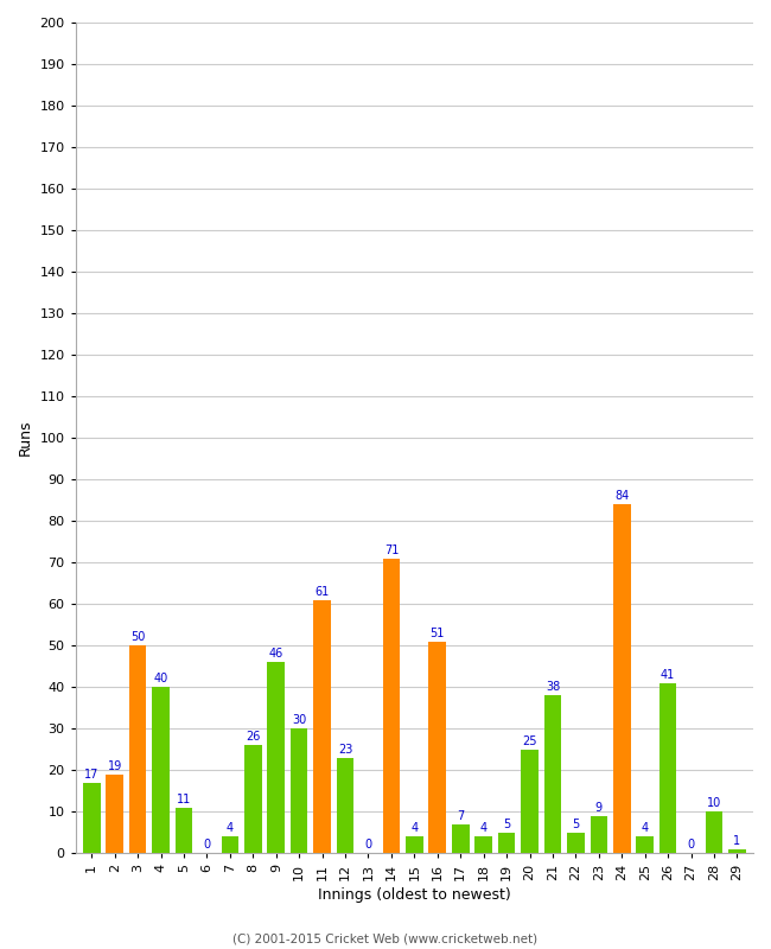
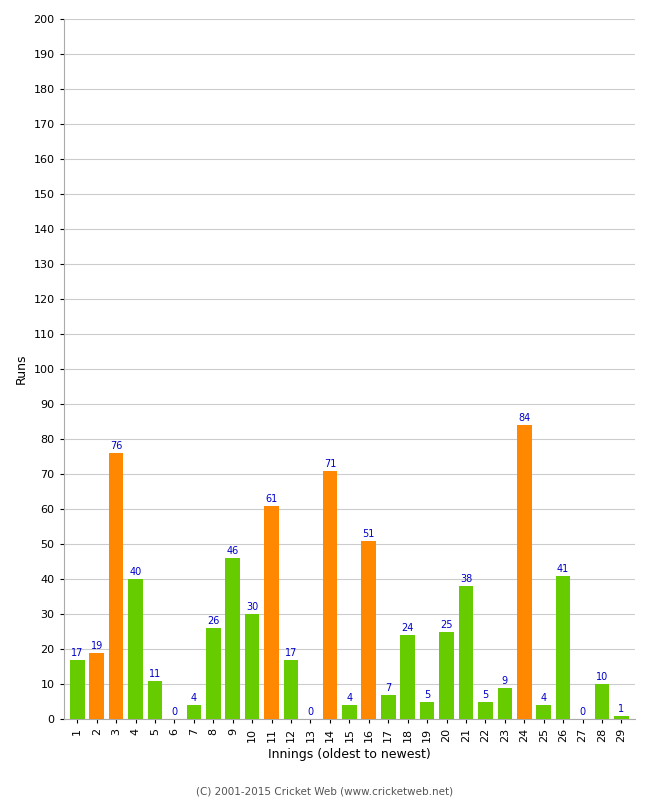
3: 50 -> 76
12: 23 -> 17
18: 4 -> 24
